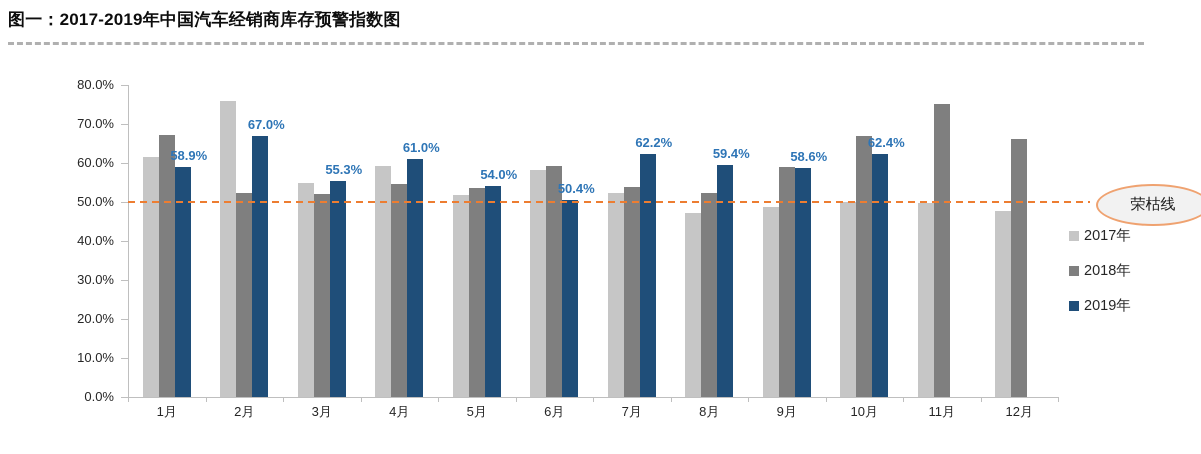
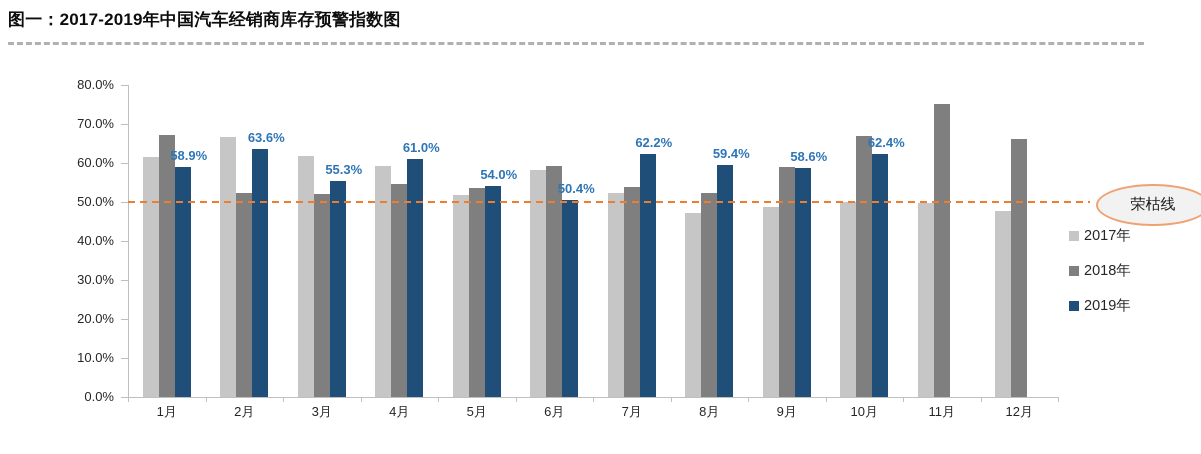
2017年/2月: 76% -> 67%
2019年/2月: 67.0% -> 63.6%
2017年/3月: 55% -> 62%
